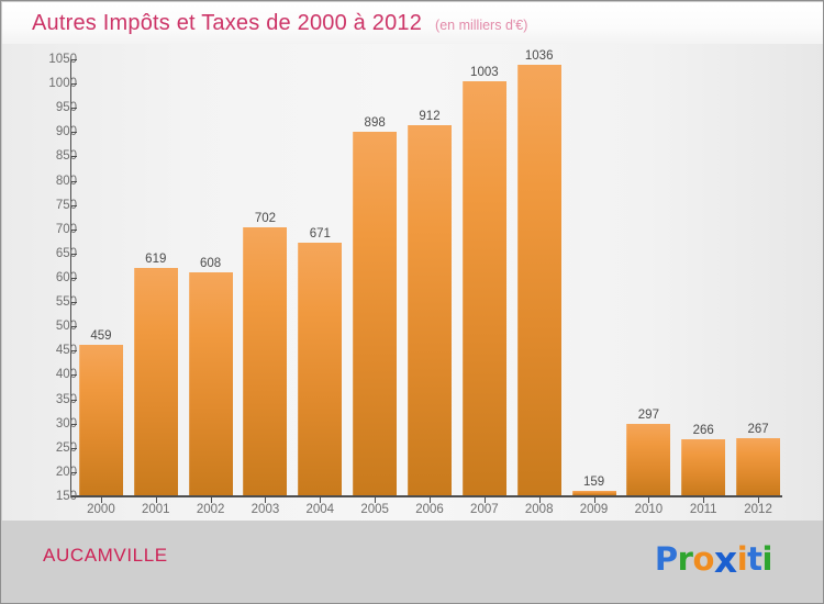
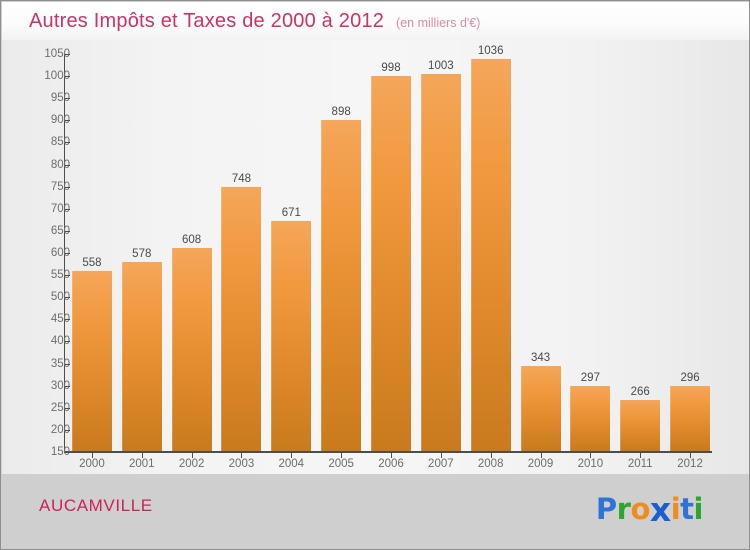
2000: 459 -> 558
2001: 619 -> 578
2003: 702 -> 748
2006: 912 -> 998
2009: 159 -> 343
2012: 267 -> 296
